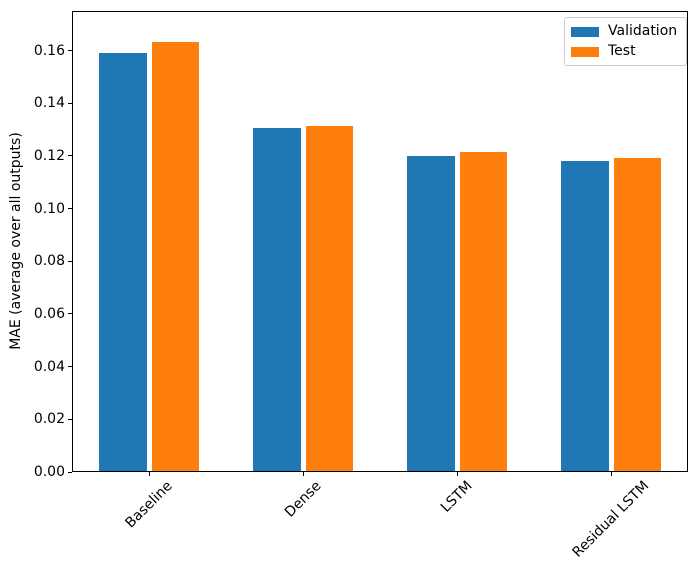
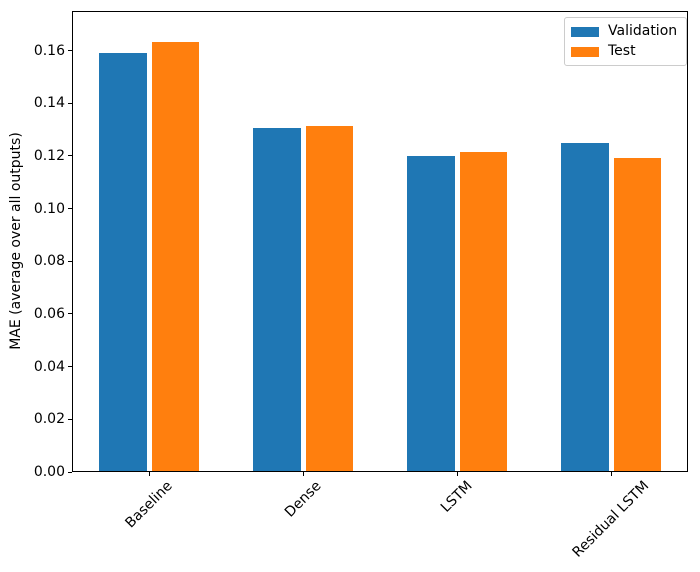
Validation/Residual LSTM: 0.118 -> 0.125
